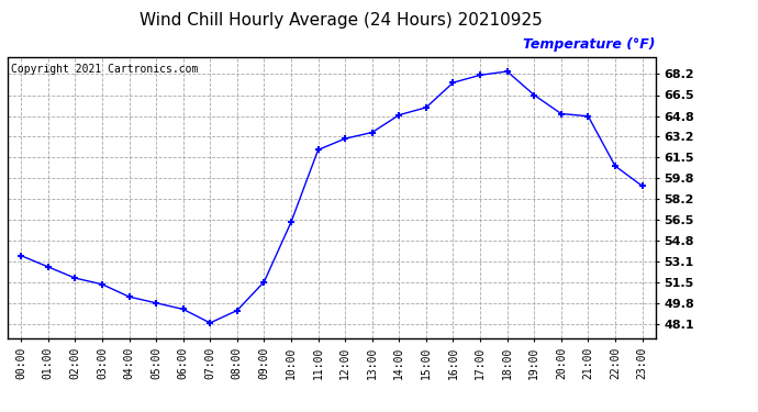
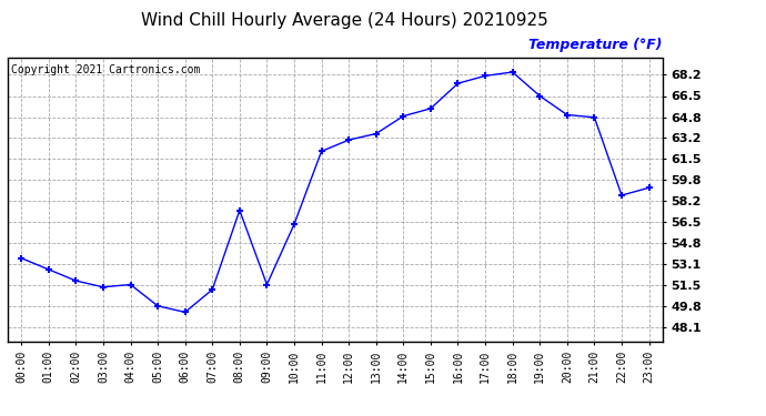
04:00: 50.3 -> 51.5
07:00: 48.2 -> 51.1
08:00: 49.2 -> 57.4
22:00: 60.8 -> 58.6
